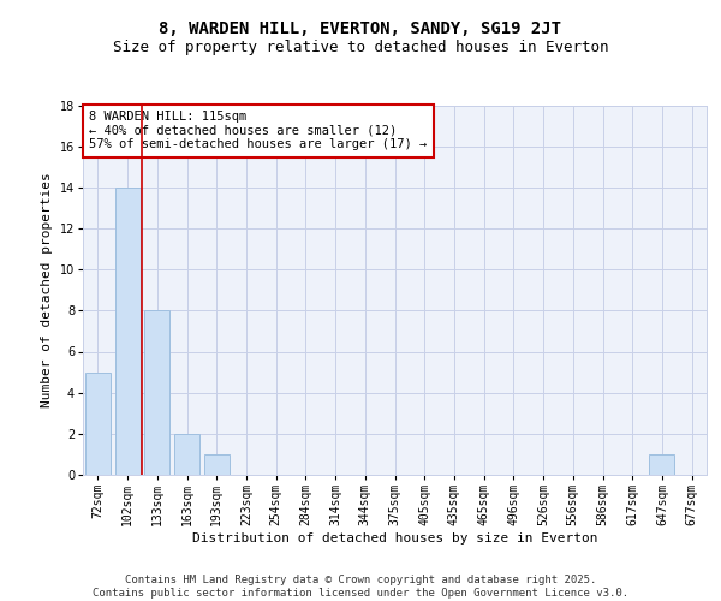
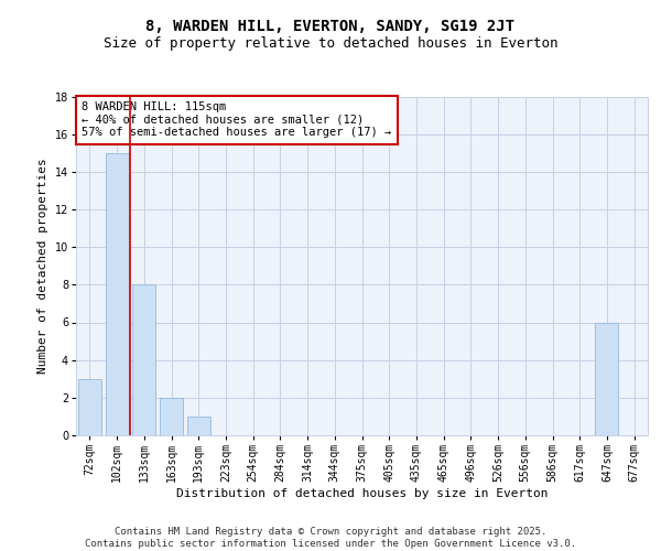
72sqm: 5 -> 3
102sqm: 14 -> 15
647sqm: 1 -> 6
